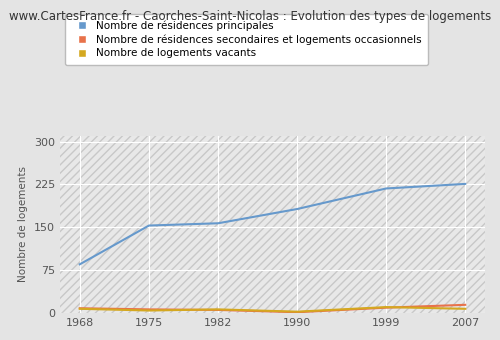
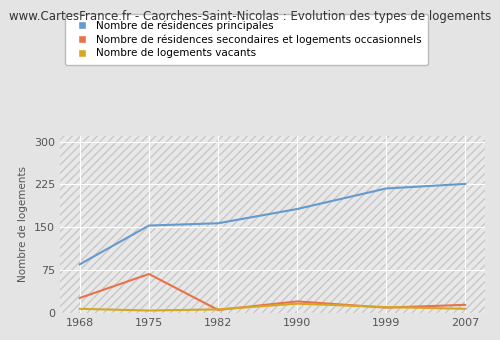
Nombre de résidences secondaires et logements occasionnels/1968: 8 -> 26
Nombre de résidences secondaires et logements occasionnels/1975: 6 -> 68
Nombre de résidences secondaires et logements occasionnels/1990: 1 -> 20
Nombre de logements vacants/1990: 2 -> 16
